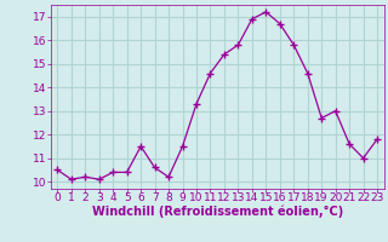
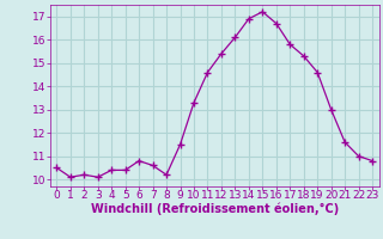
6: 11.5 -> 10.8
13: 15.8 -> 16.1
18: 14.6 -> 15.3
19: 12.7 -> 14.6
23: 11.8 -> 10.8
